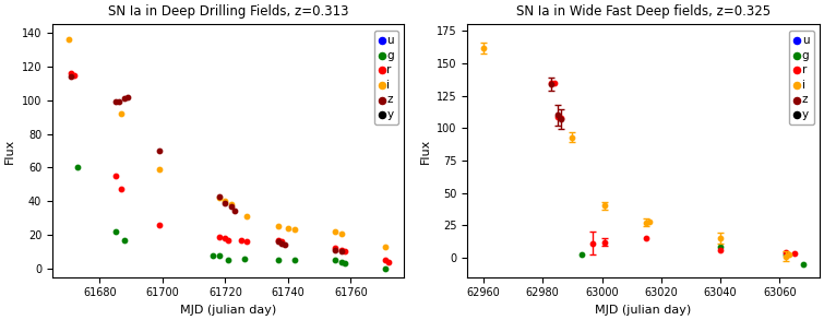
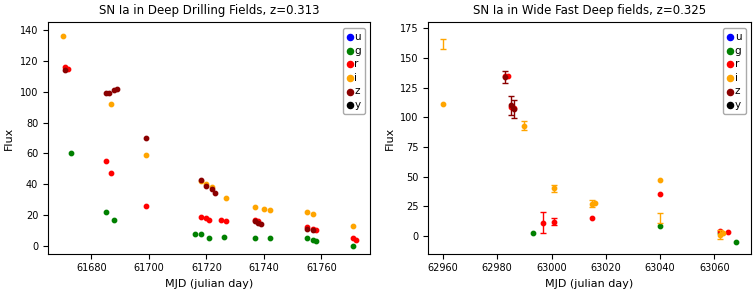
SN Ia in Wide Fast Deep fields, z=0.325/i/62960: 162 -> 111
SN Ia in Wide Fast Deep fields, z=0.325/r/63040: 6 -> 35
SN Ia in Wide Fast Deep fields, z=0.325/i/63040: 15 -> 47
